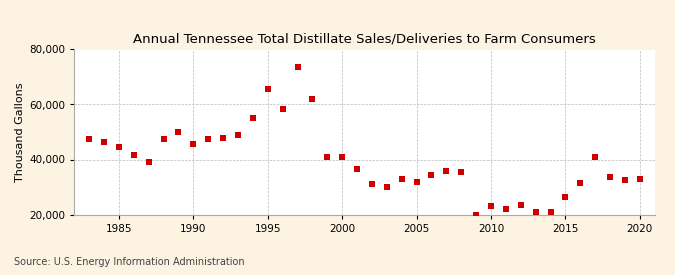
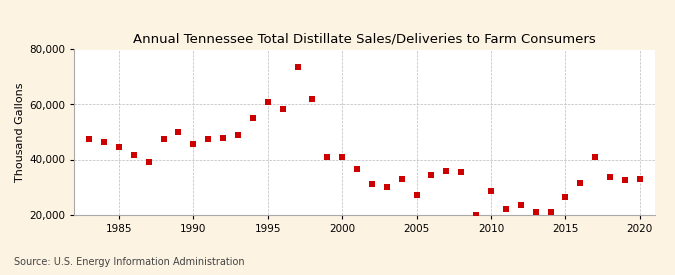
1995: 65,500 -> 61,000
2005: 32,000 -> 27,000
2010: 23,000 -> 28,500
